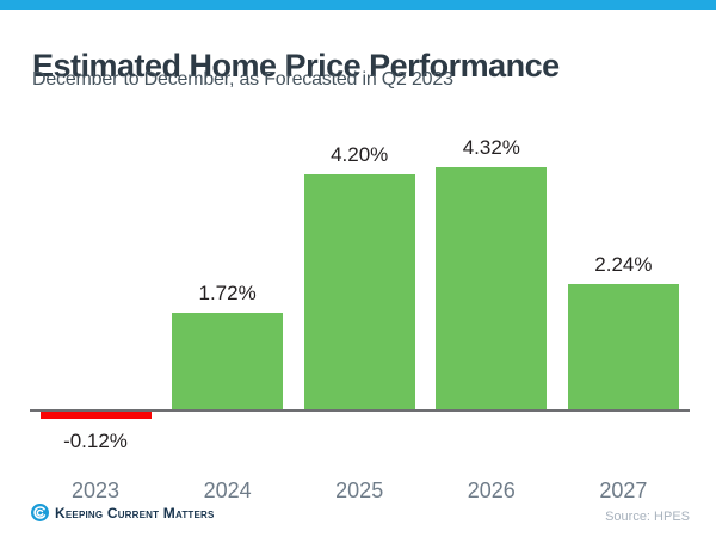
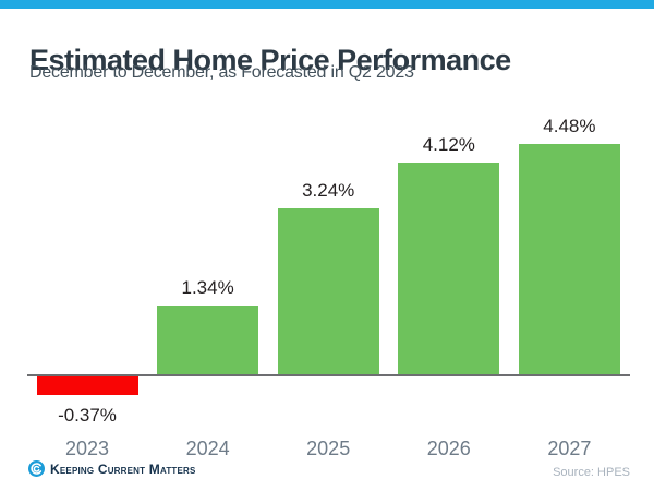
2023: -0.12% -> -0.37%
2024: 1.72% -> 1.34%
2025: 4.20% -> 3.24%
2026: 4.32% -> 4.12%
2027: 2.24% -> 4.48%
